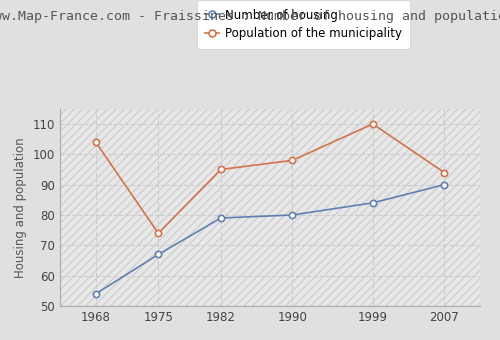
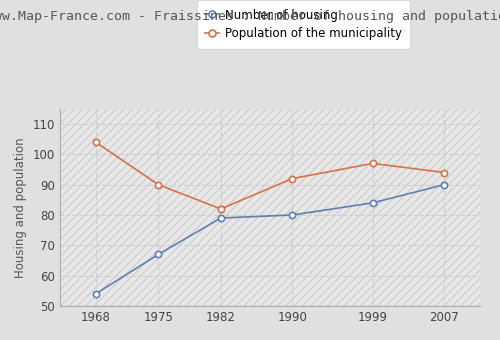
Population of the municipality/1975: 74 -> 90
Population of the municipality/1982: 95 -> 82
Population of the municipality/1990: 98 -> 92
Population of the municipality/1999: 110 -> 97
